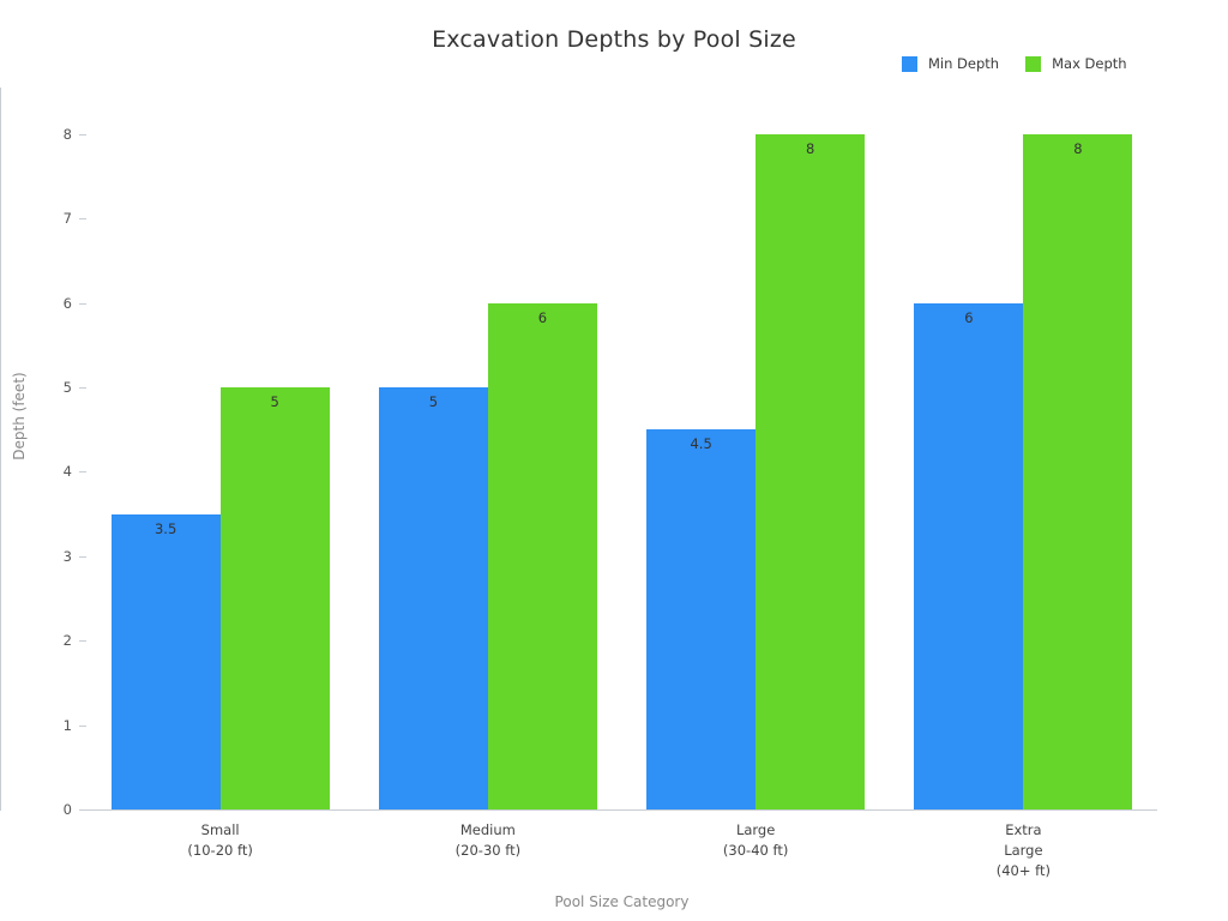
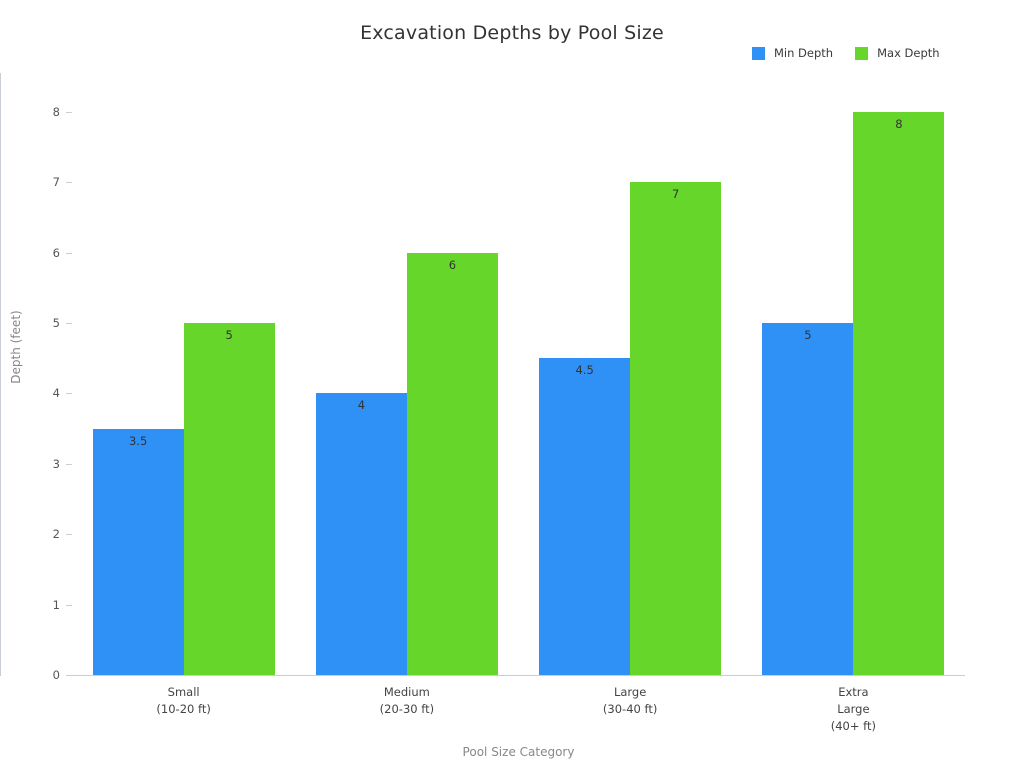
Min Depth/Medium (20-30 ft): 5 -> 4
Max Depth/Large (30-40 ft): 8 -> 7
Min Depth/Extra Large (40+ ft): 6 -> 5
